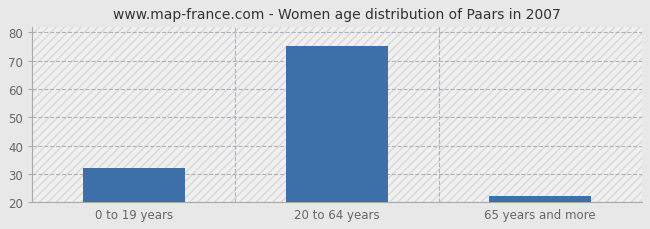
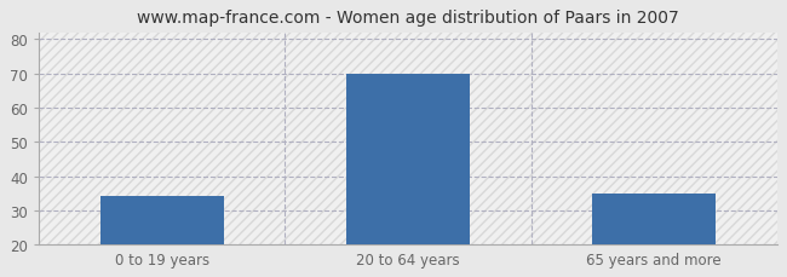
0 to 19 years: 32 -> 34
20 to 64 years: 75 -> 70
65 years and more: 22 -> 35
